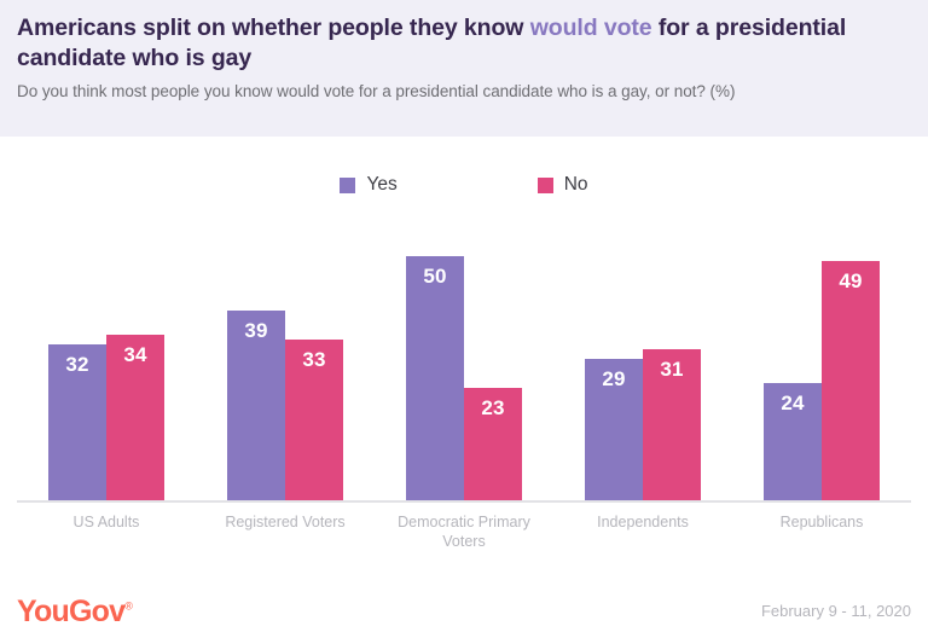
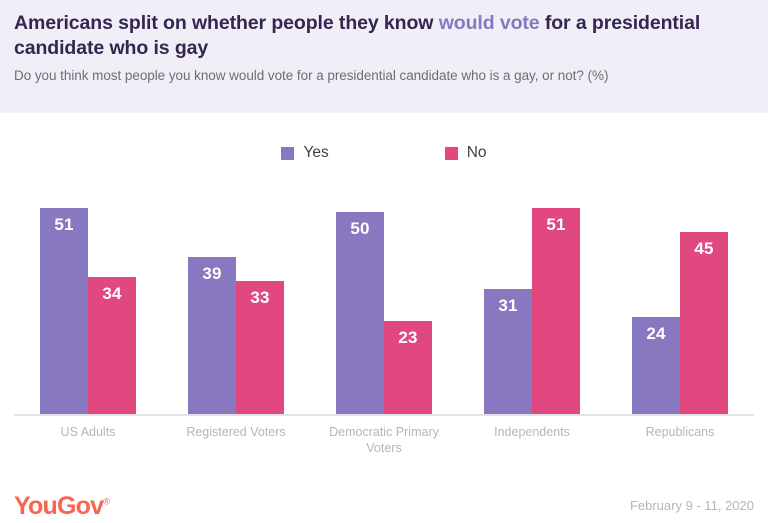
Yes/US Adults: 32 -> 51
Yes/Independents: 29 -> 31
No/Independents: 31 -> 51
No/Republicans: 49 -> 45
